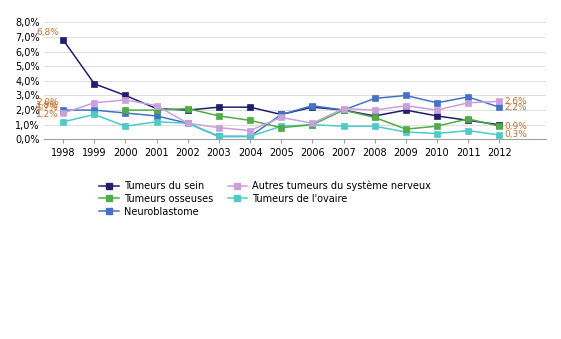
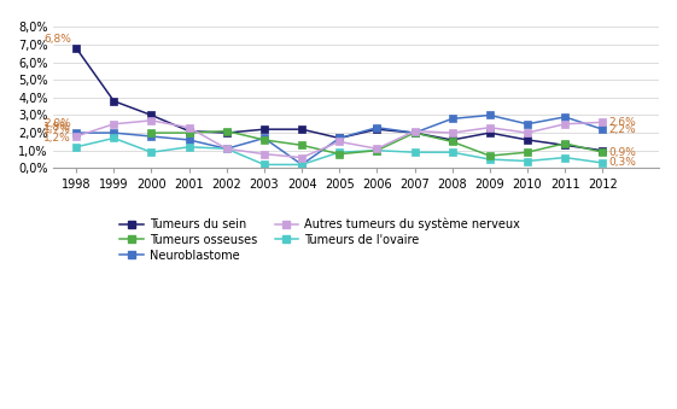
Neuroblastome/2003: 0,2% -> 1,7%
